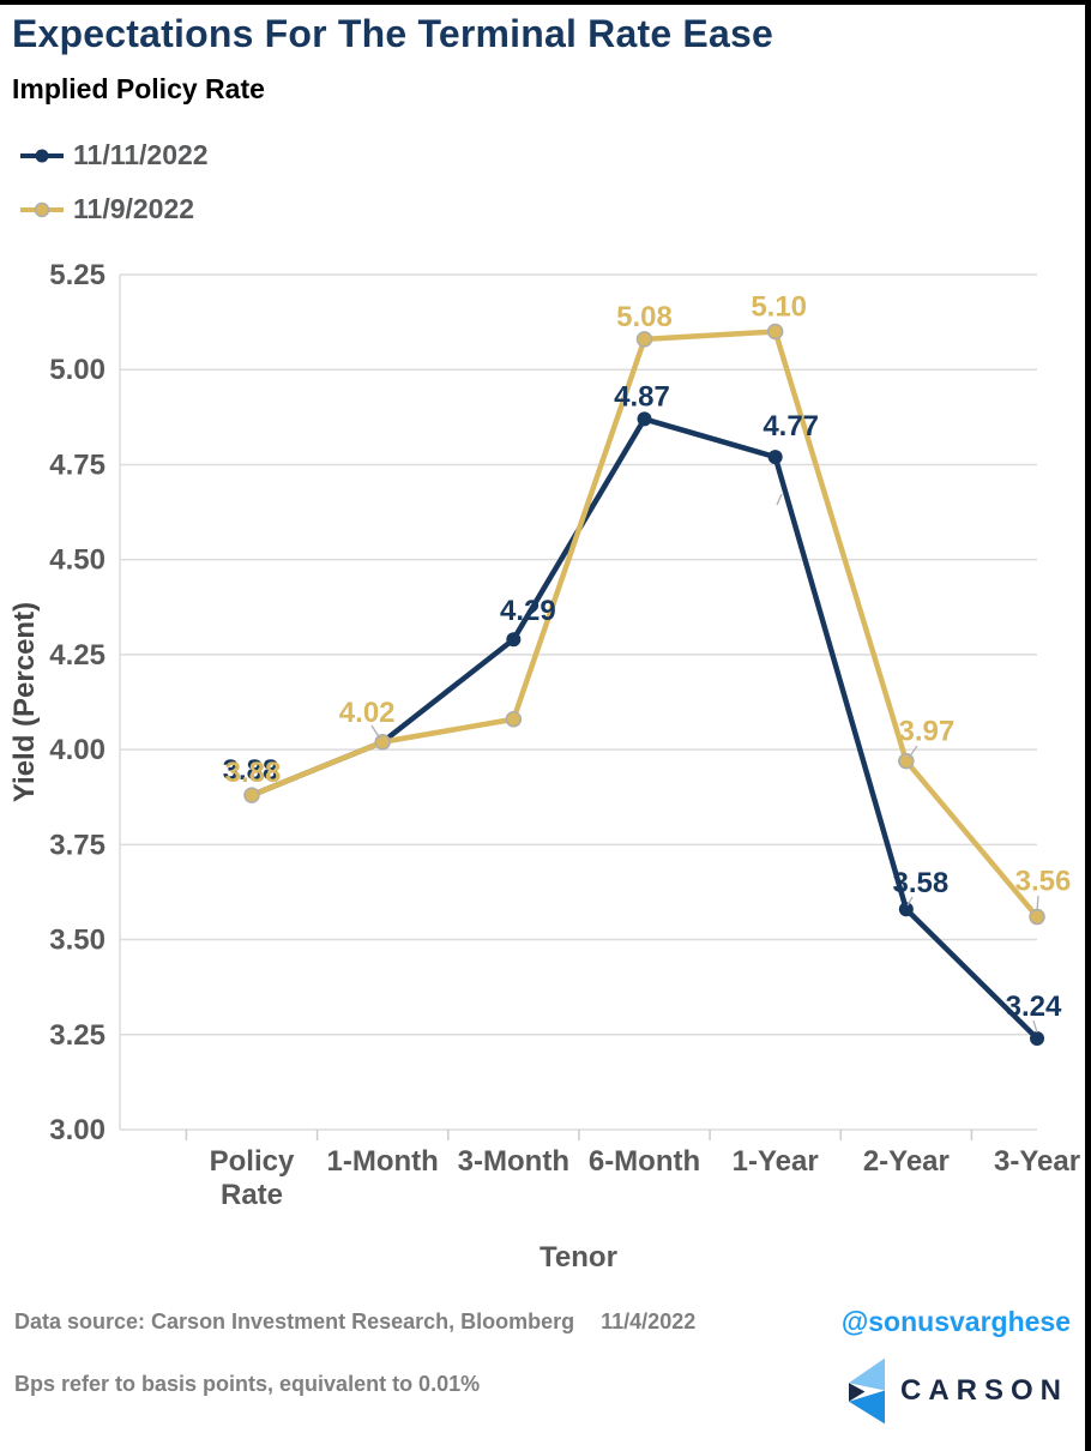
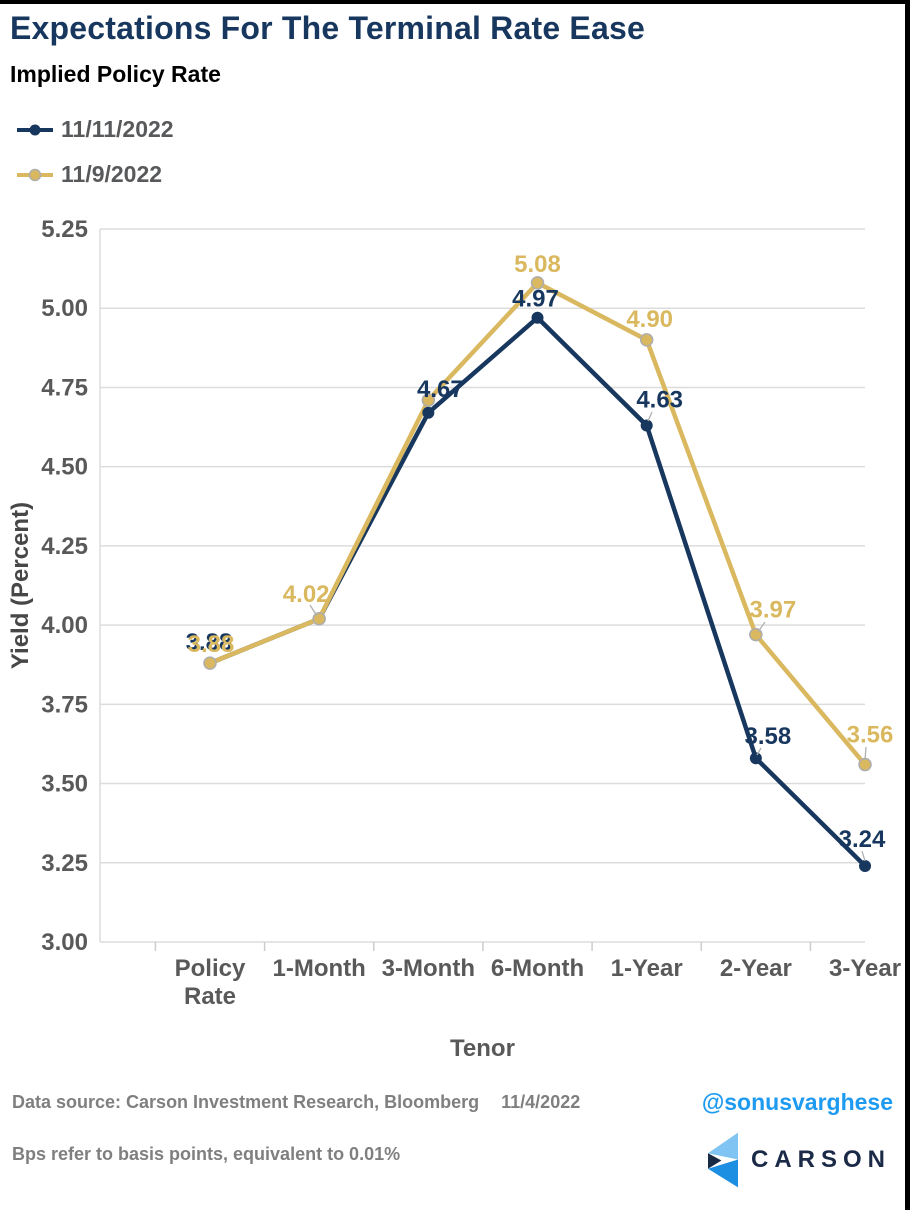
11/11/2022/3-Month: 4.29 -> 4.67
11/9/2022/3-Month: 4.08 -> 4.71
11/11/2022/6-Month: 4.87 -> 4.97
11/11/2022/1-Year: 4.77 -> 4.63
11/9/2022/1-Year: 5.10 -> 4.90
